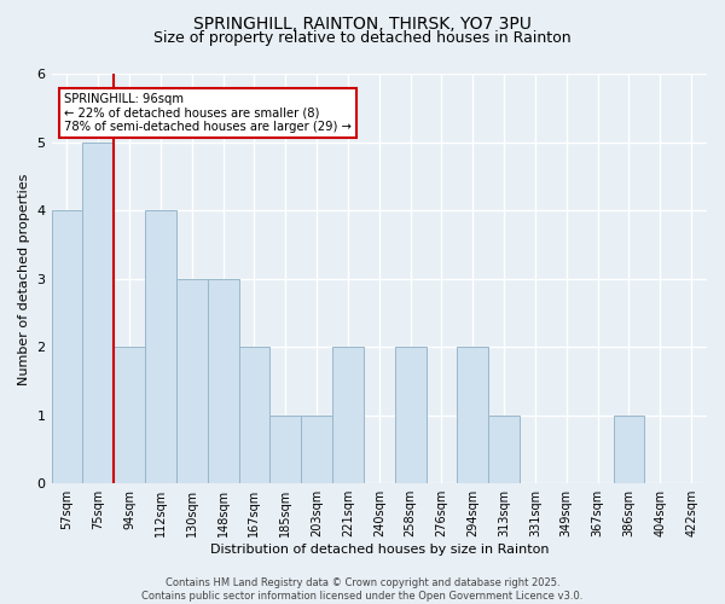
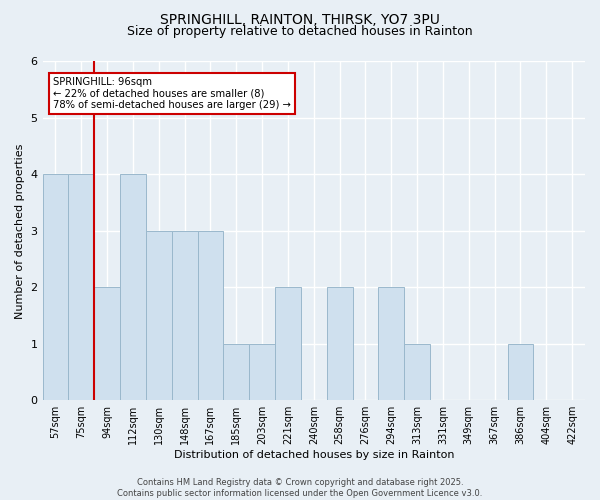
75sqm: 5 -> 4
167sqm: 2 -> 3
